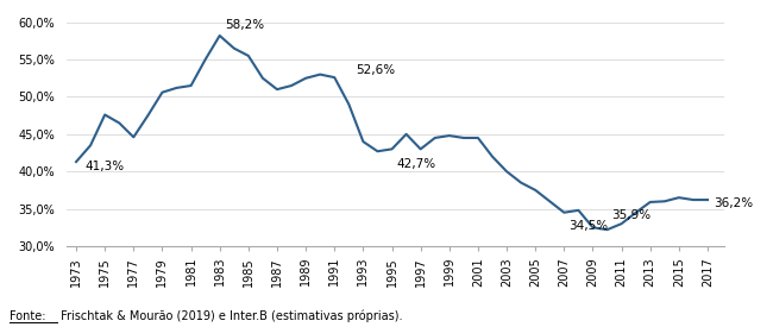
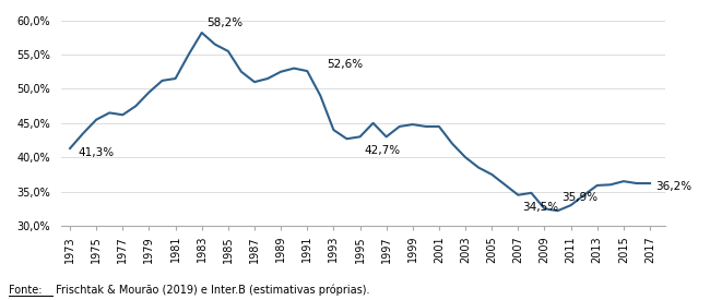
1975: 47,6% -> 45,5%
1977: 44,6% -> 46,2%
1979: 50,6% -> 49,5%
